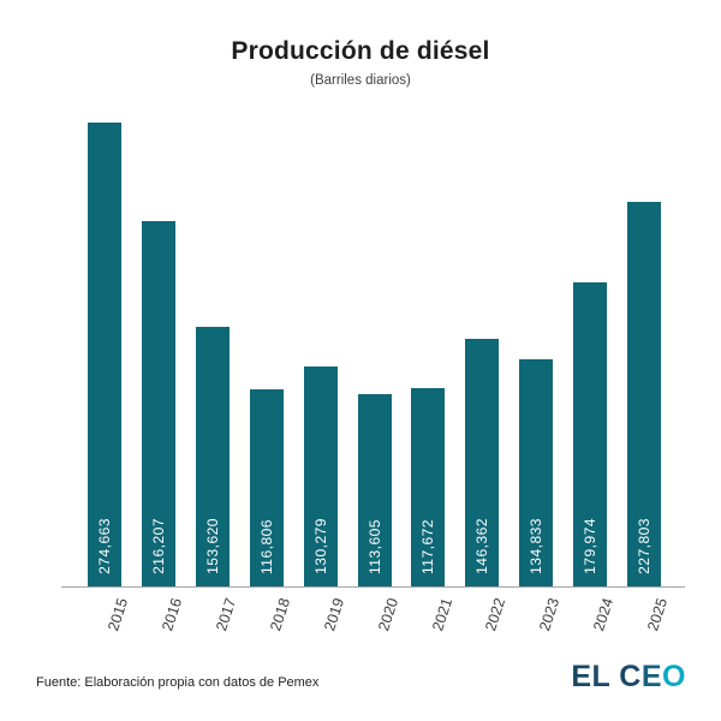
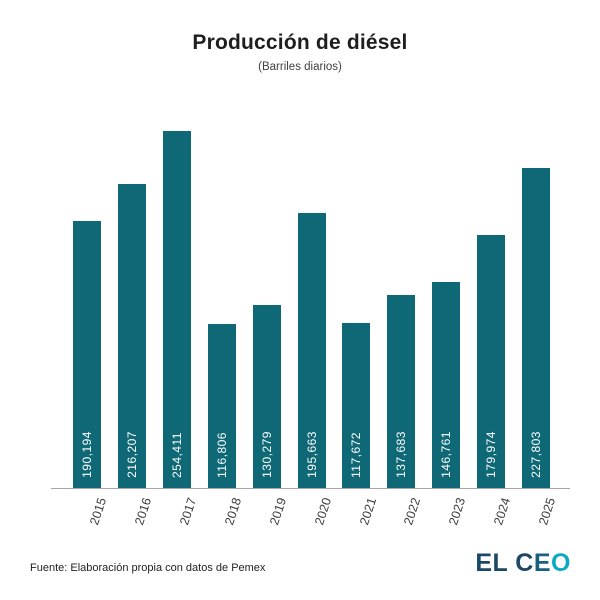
2015: 274,663 -> 190,194
2017: 153,620 -> 254,411
2020: 113,605 -> 195,663
2022: 146,362 -> 137,683
2023: 134,833 -> 146,761
